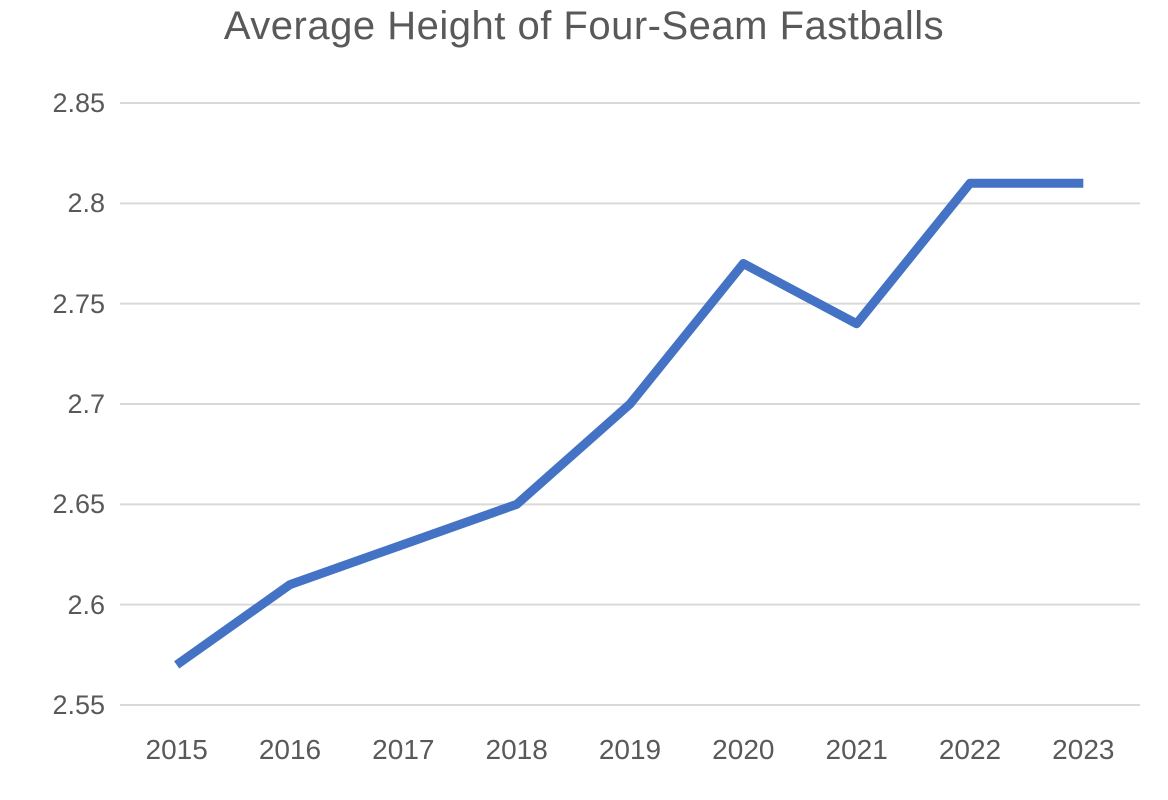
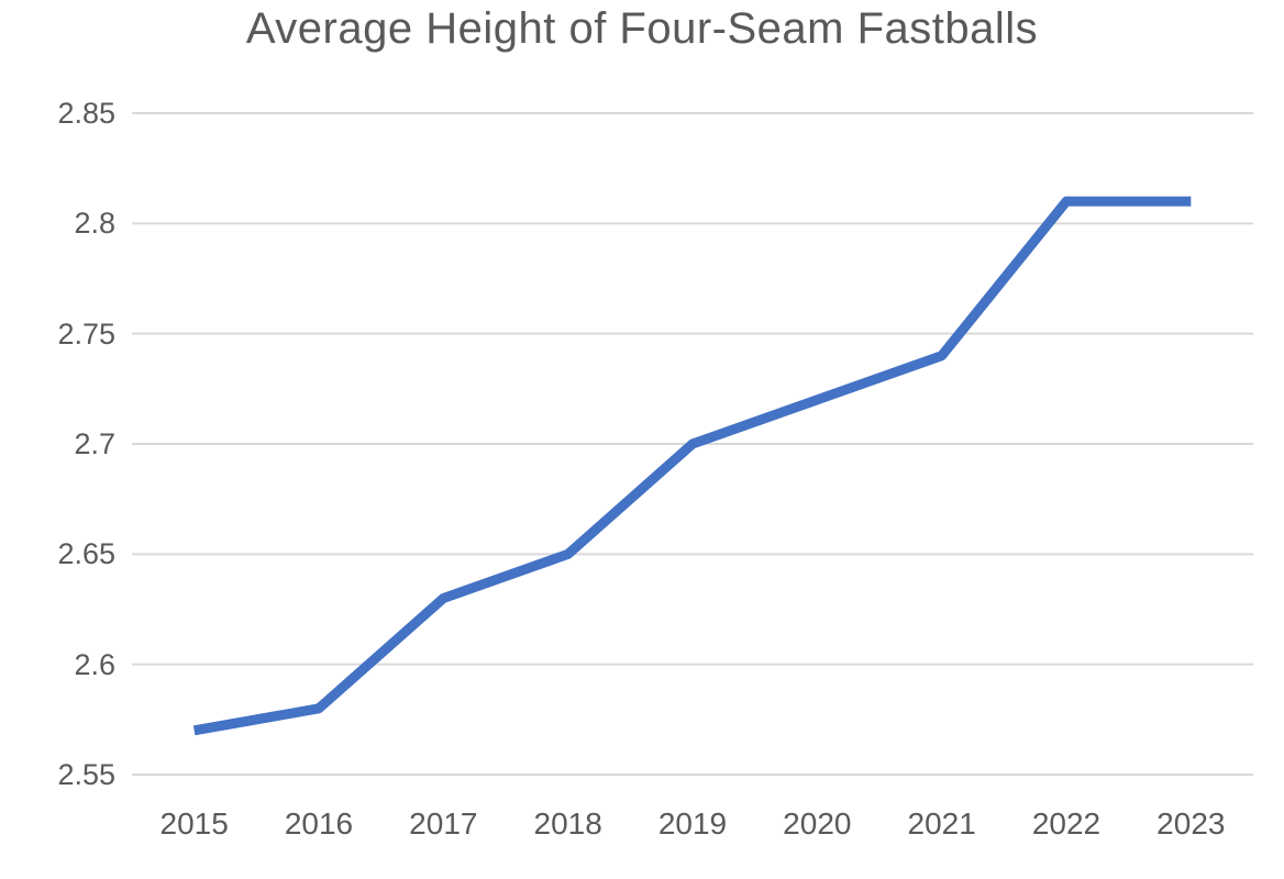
2016: 2.61 -> 2.58
2020: 2.77 -> 2.72
